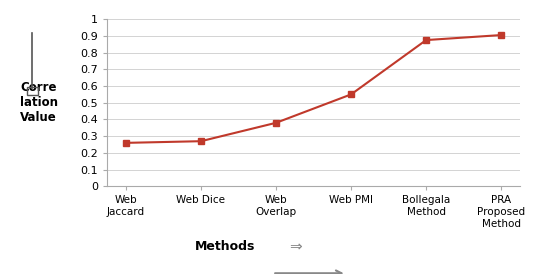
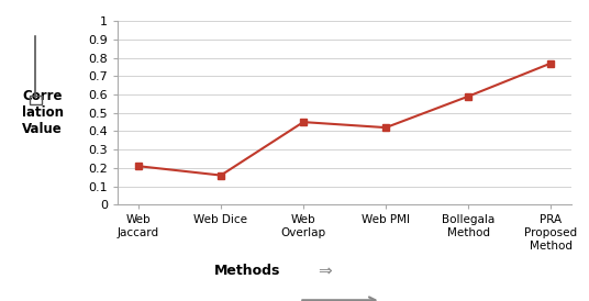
Web Jaccard: 0.26 -> 0.21
Web Dice: 0.27 -> 0.16
Web Overlap: 0.38 -> 0.45
Web PMI: 0.55 -> 0.42
Bollegala Method: 0.88 -> 0.59
PRA Proposed Method: 0.91 -> 0.77
